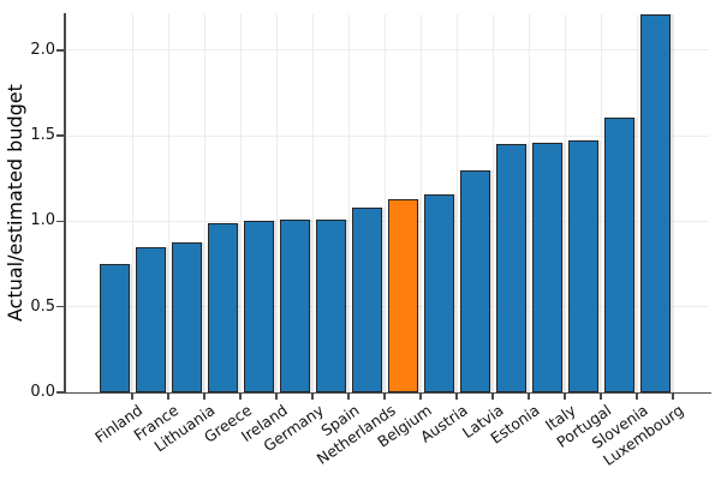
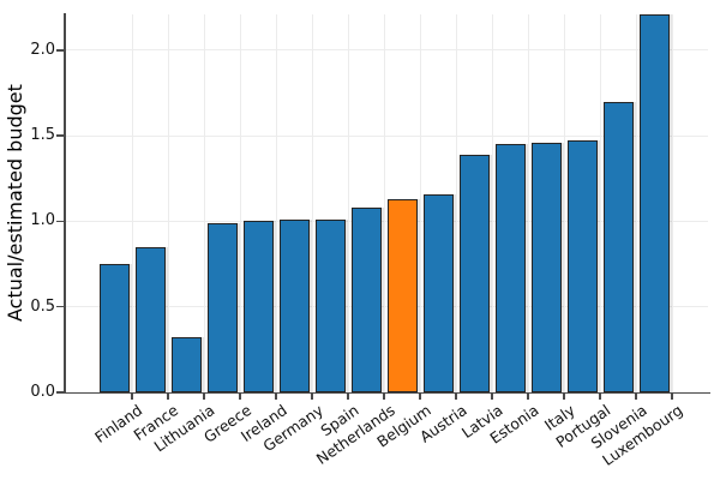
Lithuania: 0.88 -> 0.32
Latvia: 1.30 -> 1.39
Slovenia: 1.61 -> 1.70
